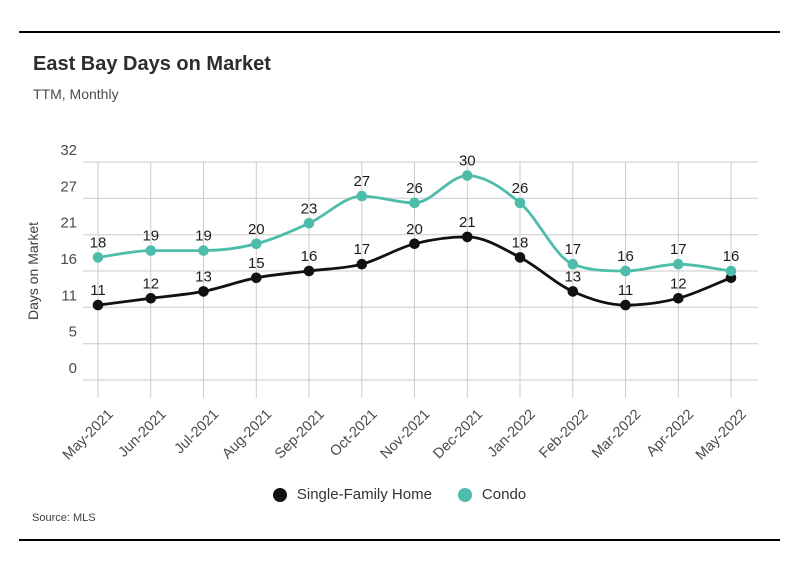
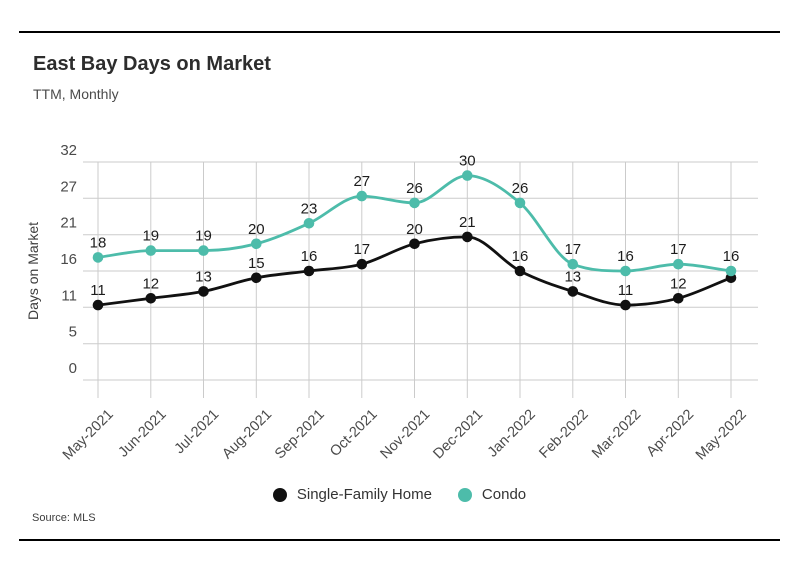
Single-Family Home/Jan-2022: 18 -> 16
